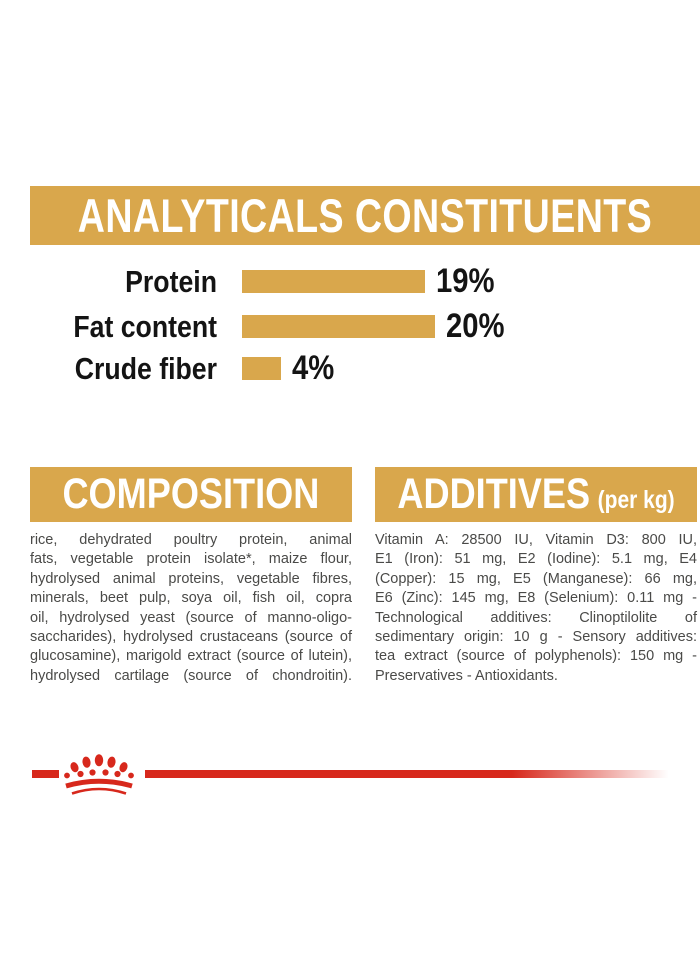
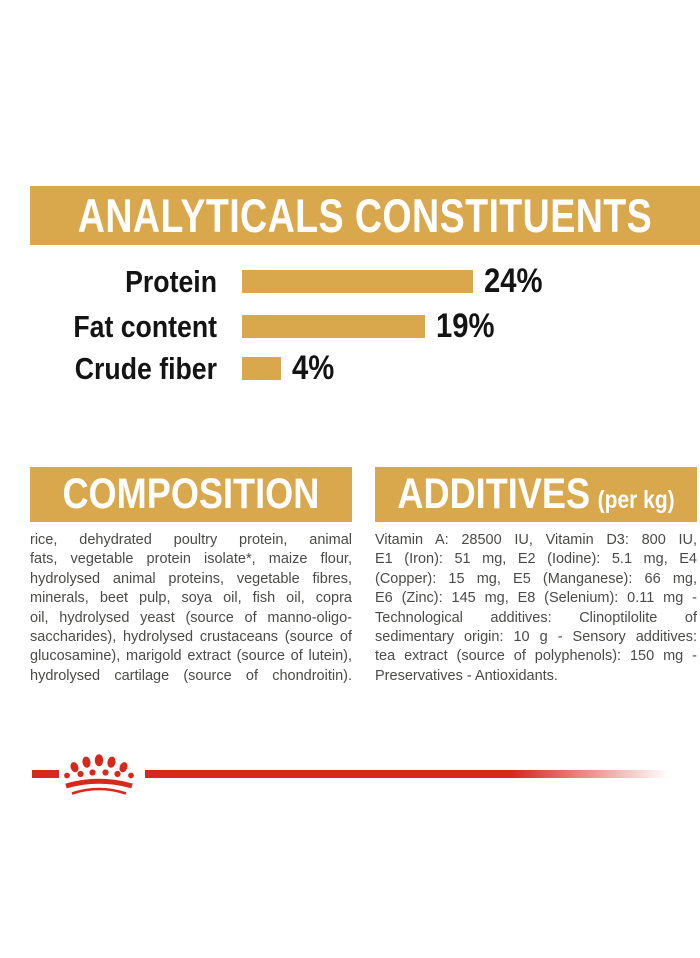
Protein: 19% -> 24%
Fat content: 20% -> 19%
